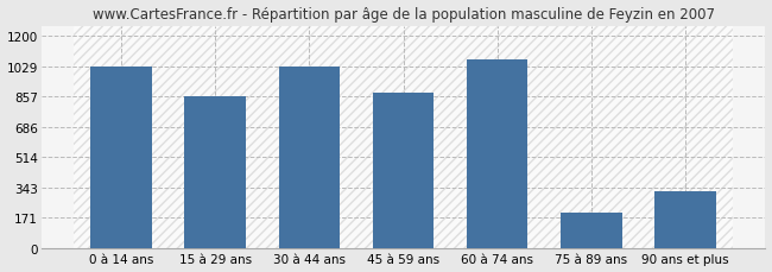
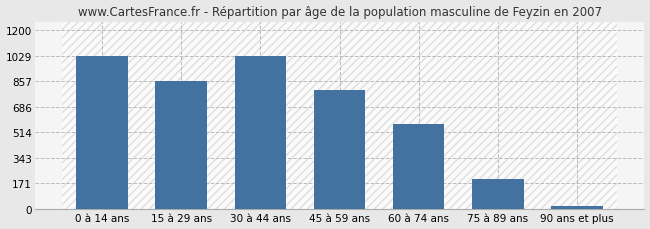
45 à 59 ans: 880 -> 800
60 à 74 ans: 1070 -> 570
90 ans et plus: 320 -> 20
